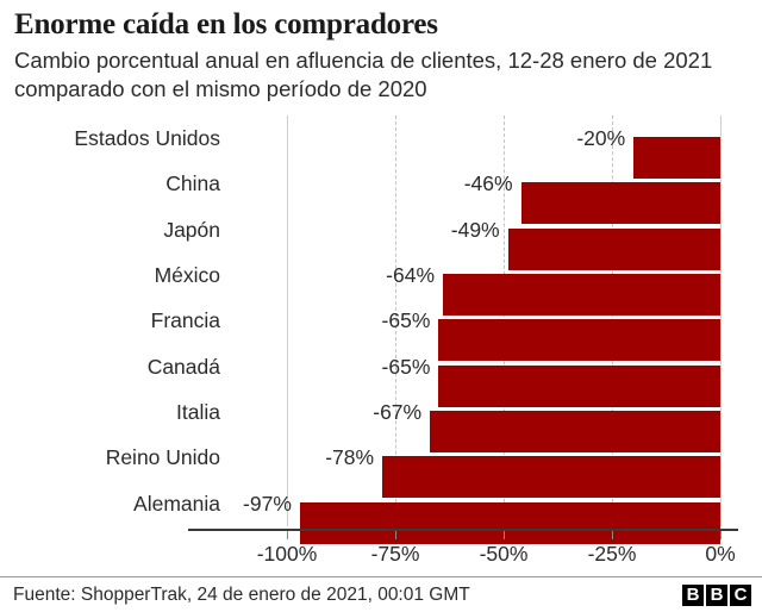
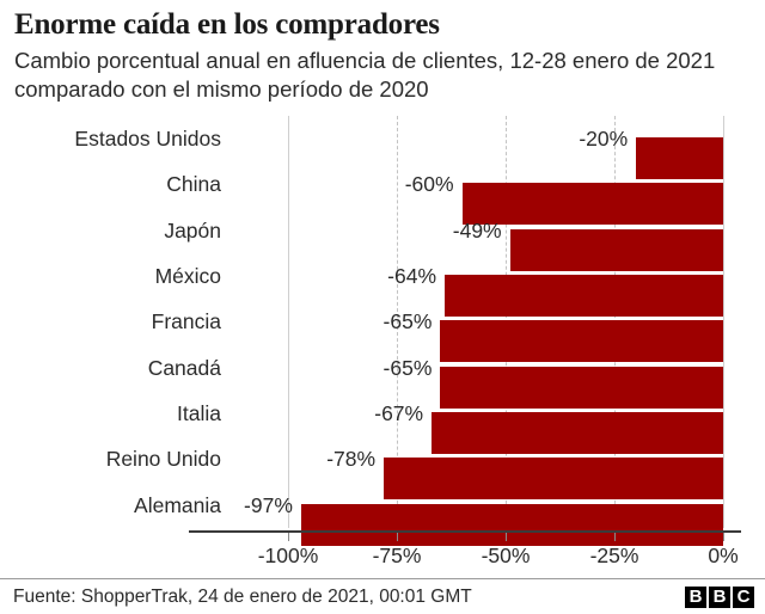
China: -46% -> -60%
